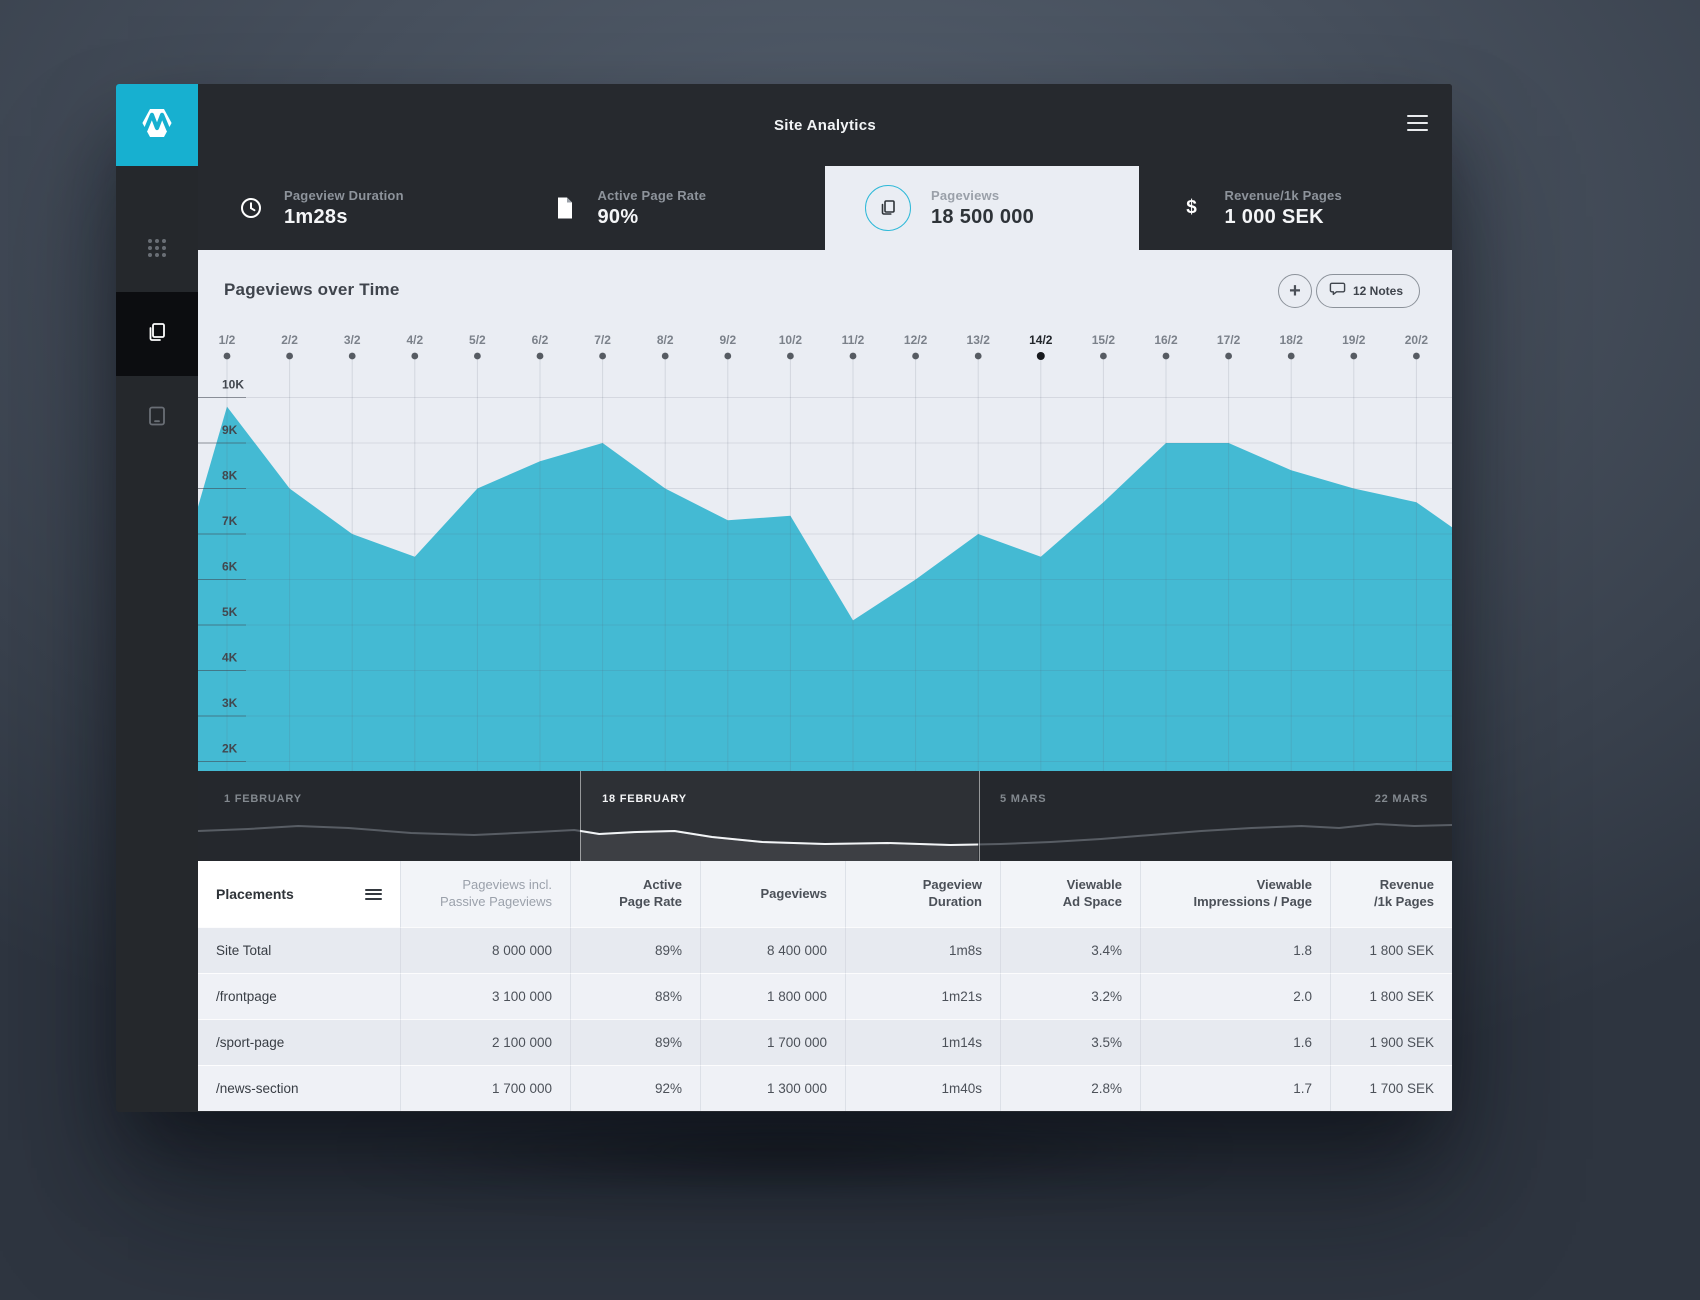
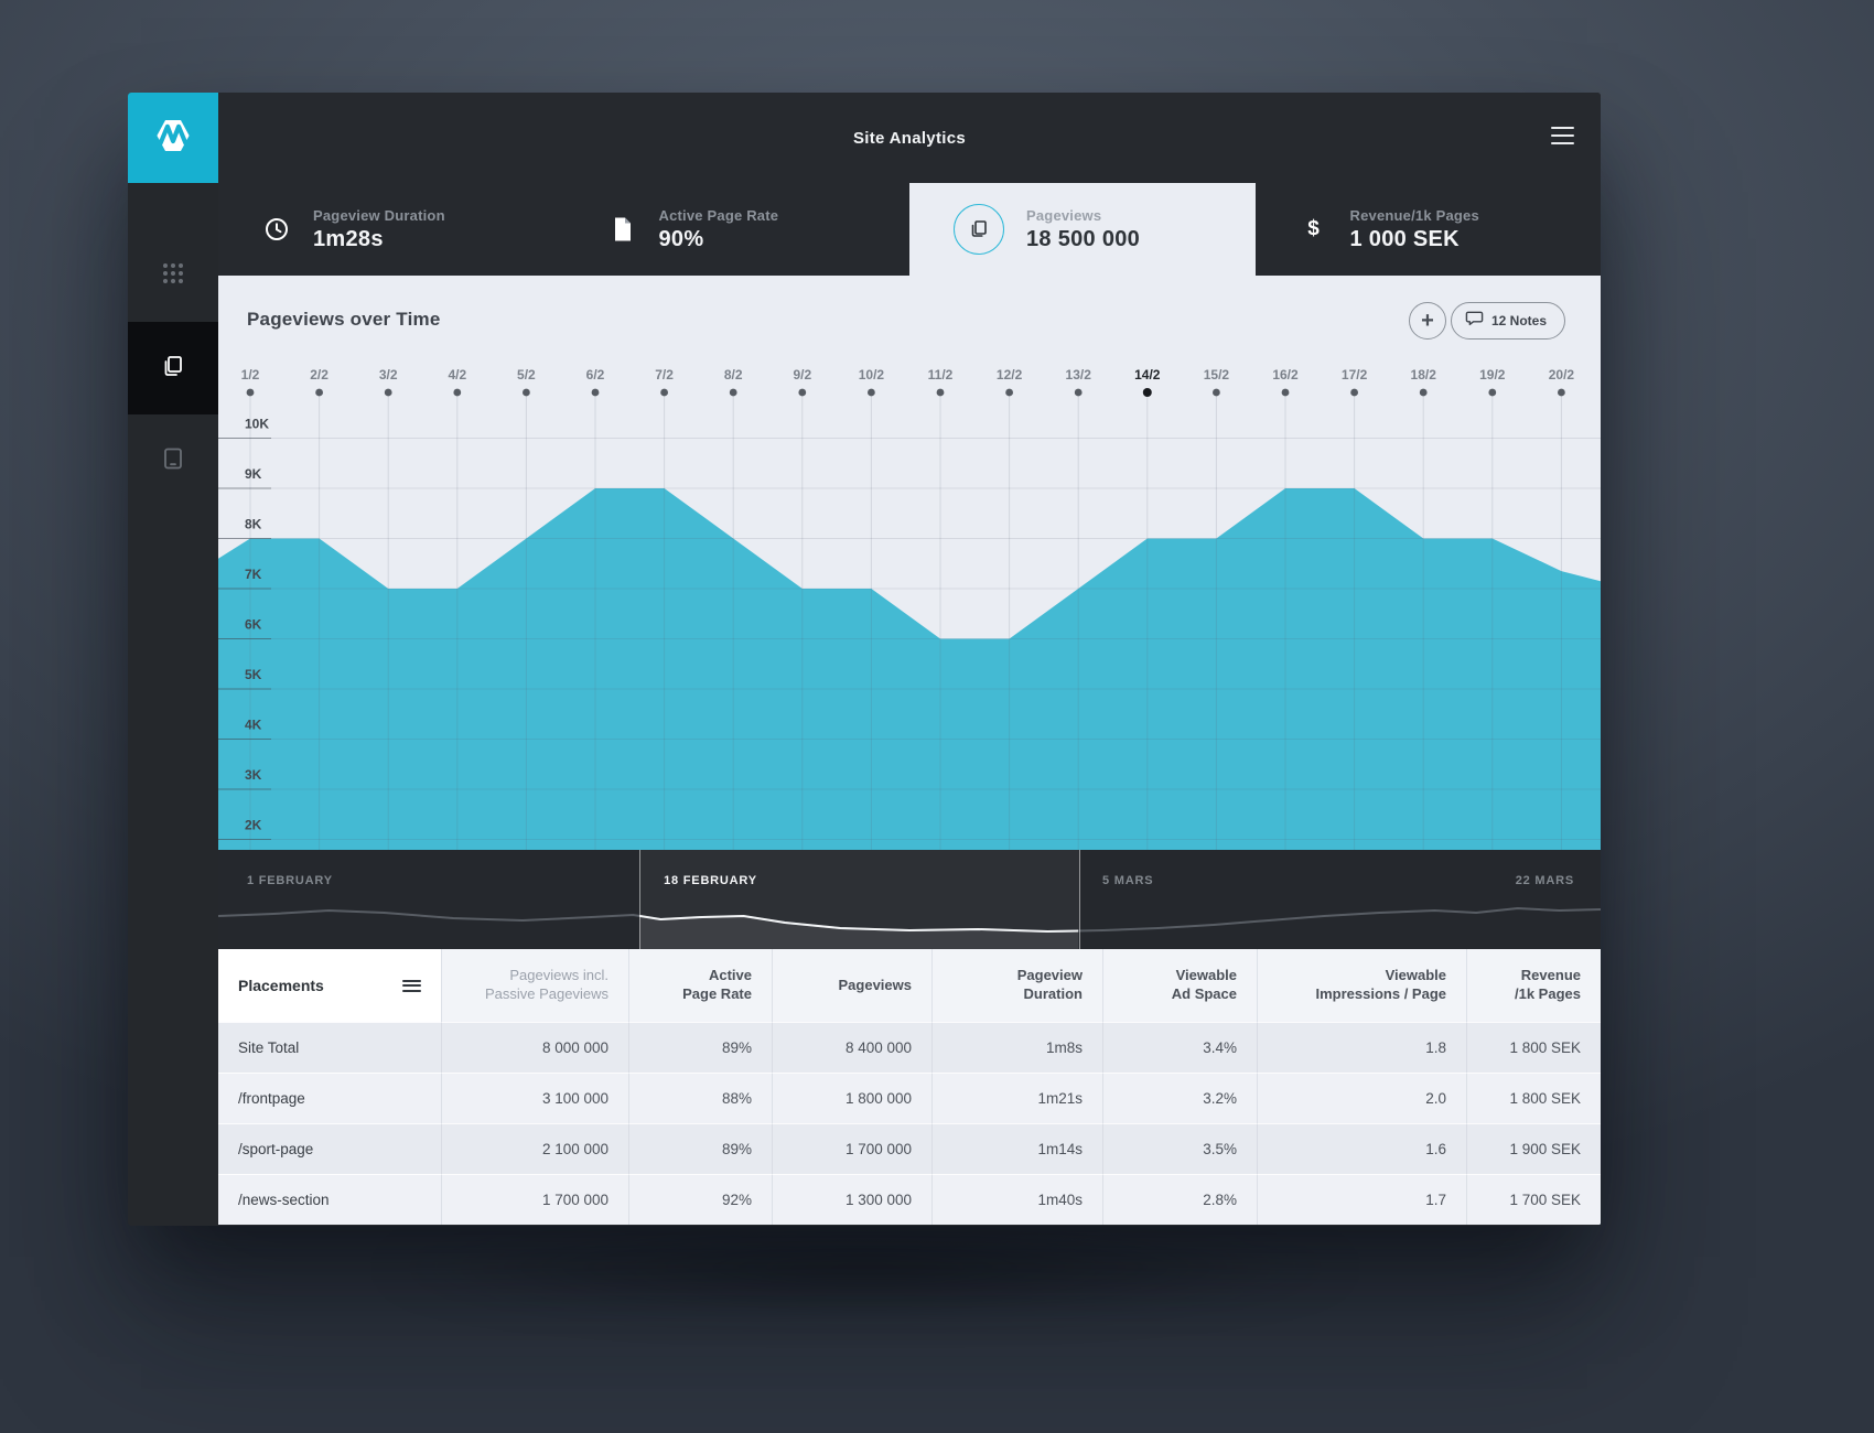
1/2: 9.8K -> 8.0K
4/2: 6.5K -> 7.0K
6/2: 8.6K -> 9.0K
9/2: 7.3K -> 7.0K
10/2: 7.4K -> 7.0K
11/2: 5.1K -> 6.0K
14/2: 6.5K -> 8.0K
15/2: 7.7K -> 8.0K
18/2: 8.4K -> 8.0K
20/2: 7.7K -> 7.4K
